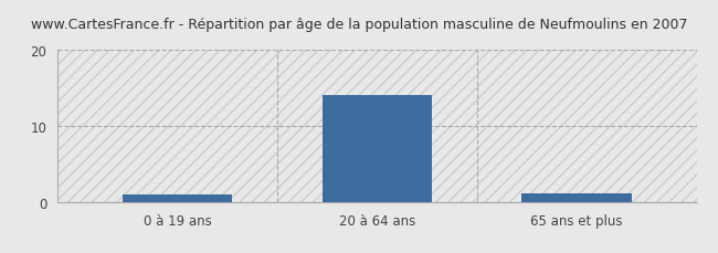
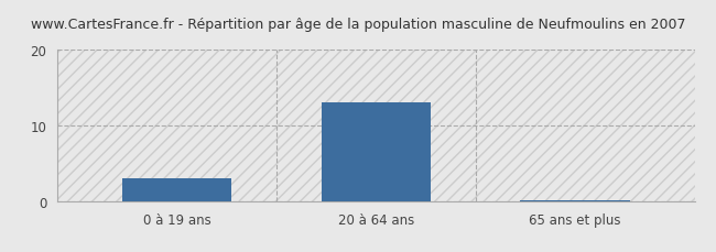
0 à 19 ans: 1.0 -> 3.0
20 à 64 ans: 14.0 -> 13.0
65 ans et plus: 1.2 -> 0.2
